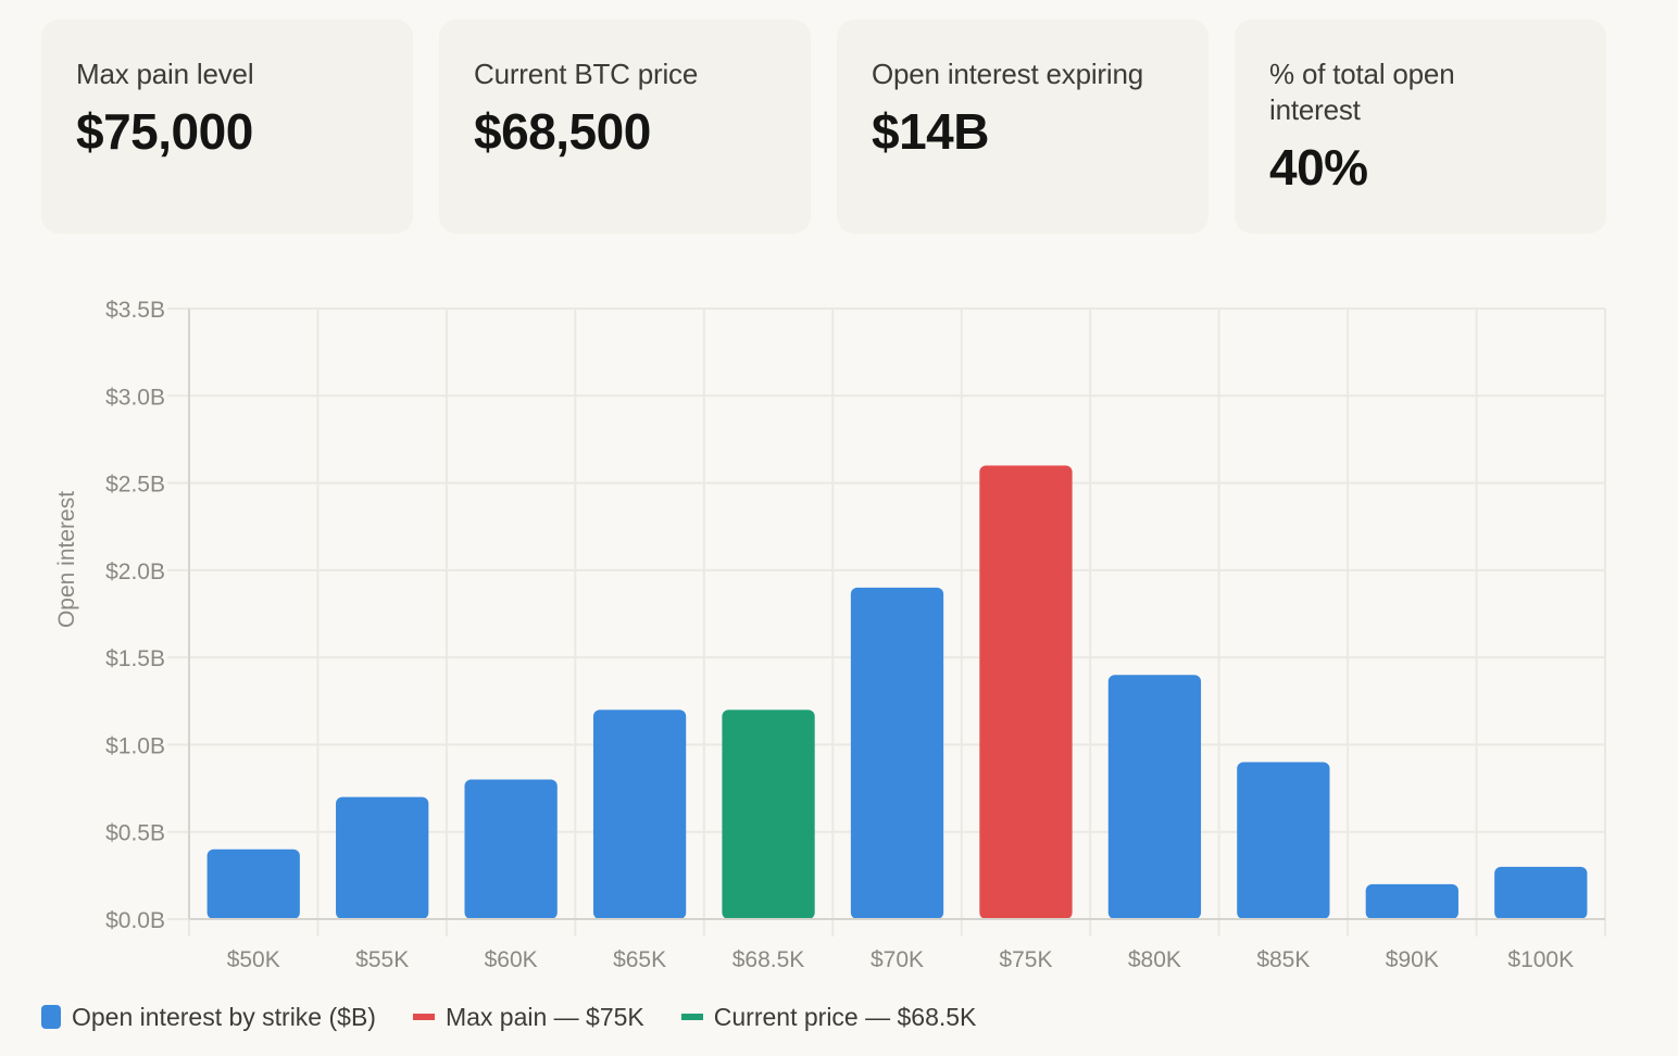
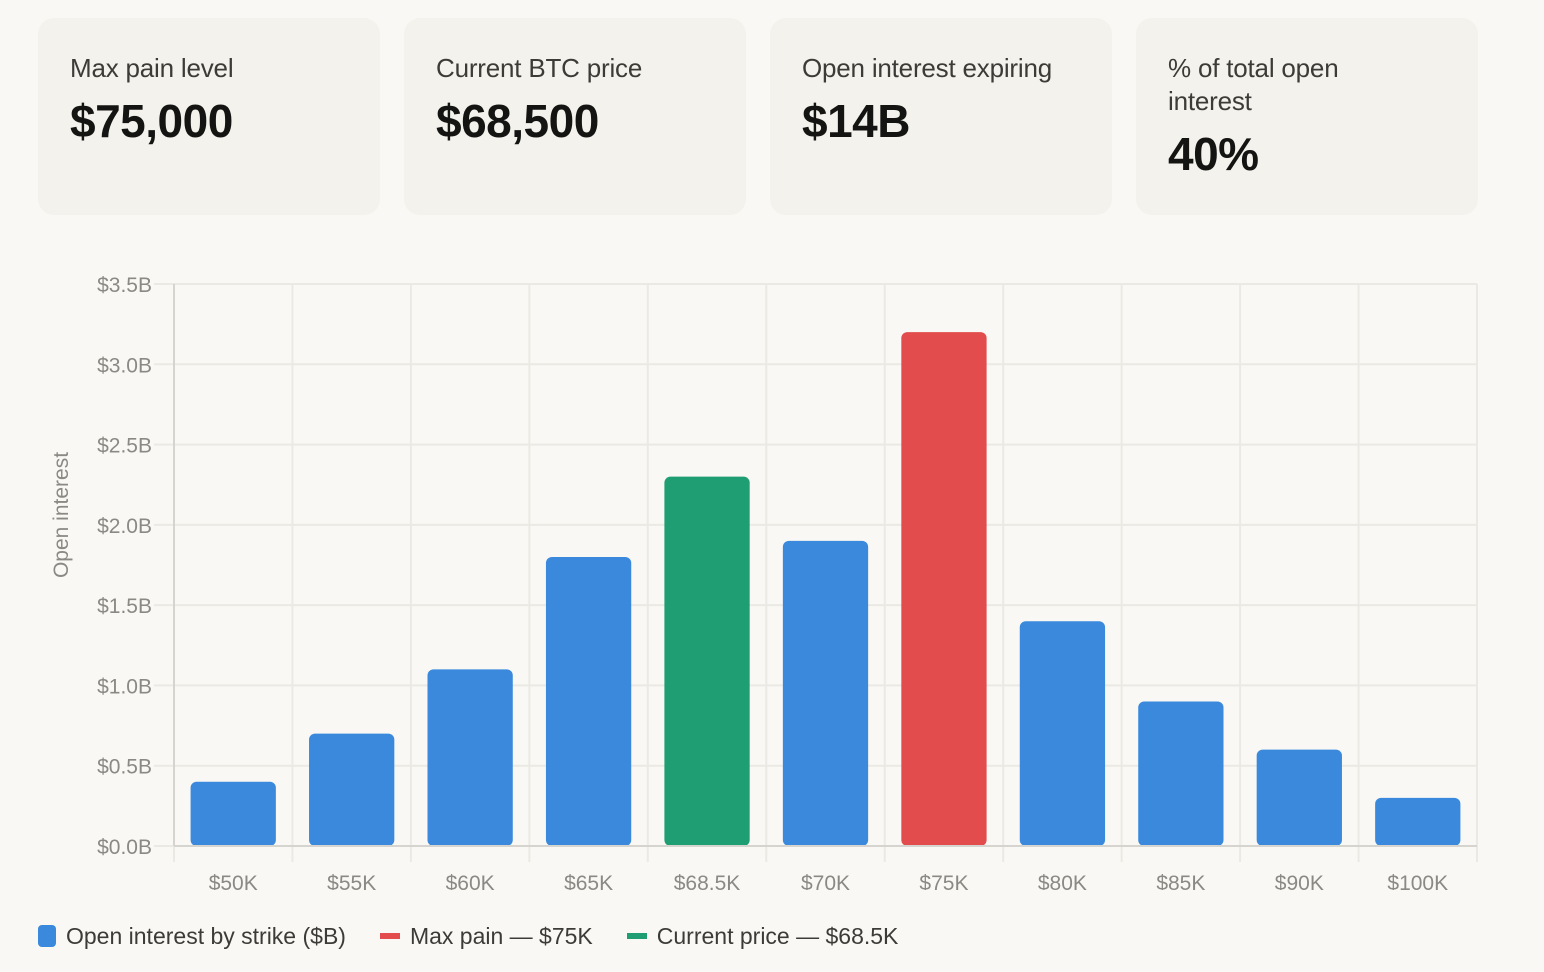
$60K: $0.8B -> $1.1B
$65K: $1.2B -> $1.8B
$68.5K: $1.2B -> $2.3B
$75K: $2.6B -> $3.2B
$90K: $0.2B -> $0.6B
